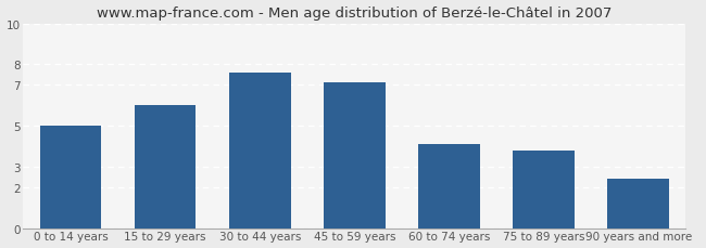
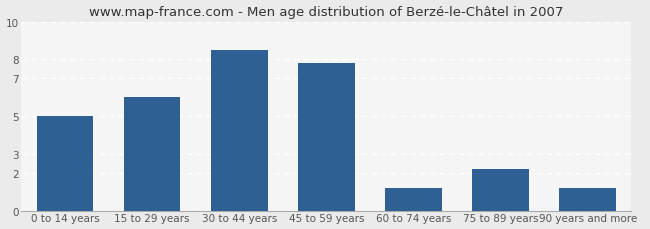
30 to 44 years: 7.6 -> 8.5
45 to 59 years: 7.1 -> 7.8
60 to 74 years: 4.1 -> 1.2
75 to 89 years: 3.8 -> 2.2
90 years and more: 2.4 -> 1.2
